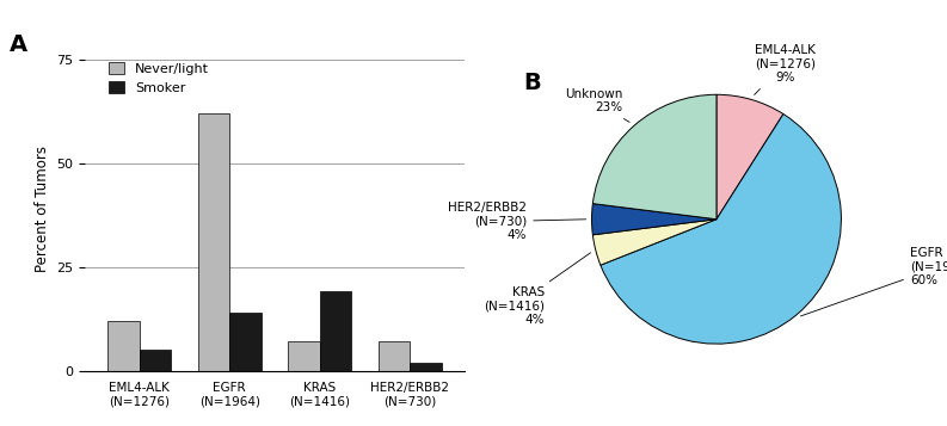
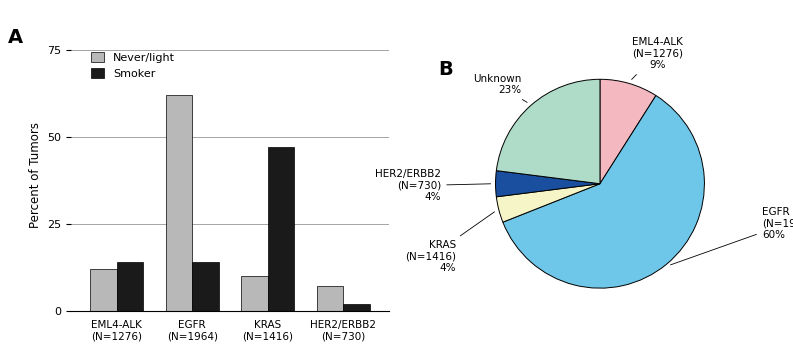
Smoker/EML4-ALK (N=1276): 5 -> 14
Never/light/KRAS (N=1416): 7 -> 10
Smoker/KRAS (N=1416): 19 -> 47
